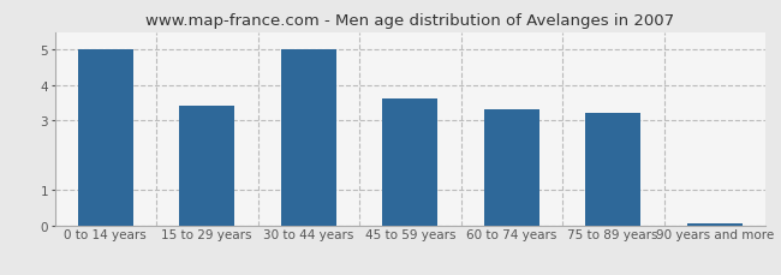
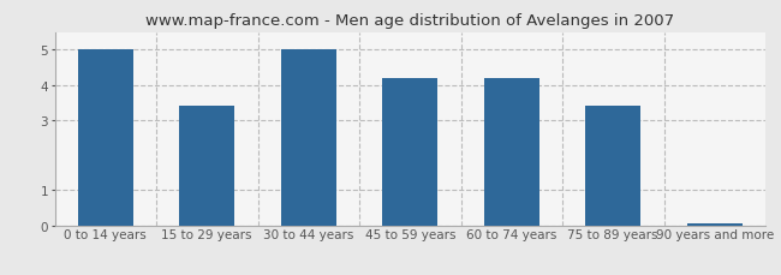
45 to 59 years: 3.60 -> 4.20
60 to 74 years: 3.30 -> 4.20
75 to 89 years: 3.20 -> 3.40
